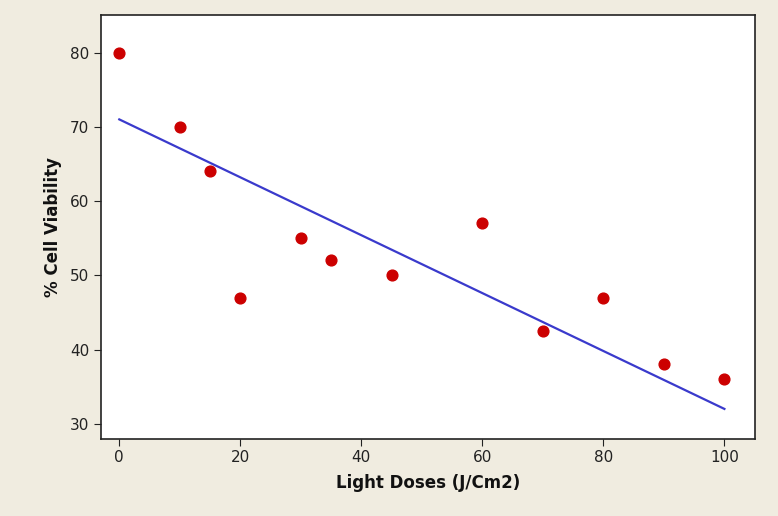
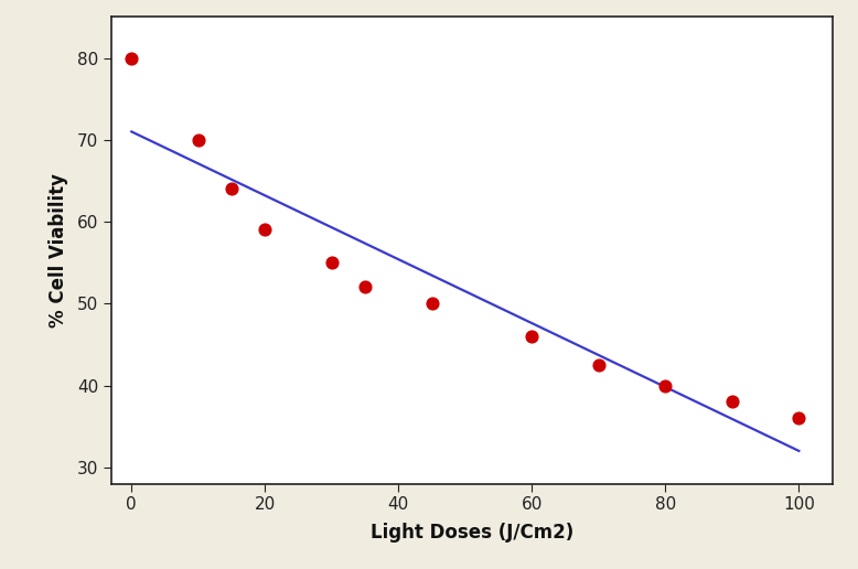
20: 47.0 -> 59.0
60: 57.0 -> 46.0
80: 47.0 -> 40.0
